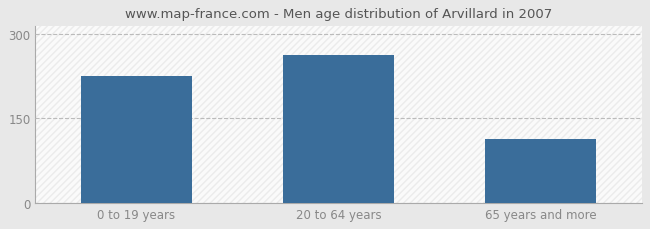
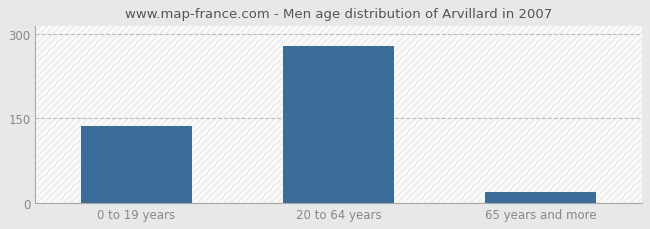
0 to 19 years: 226 -> 137
20 to 64 years: 262 -> 278
65 years and more: 114 -> 20
